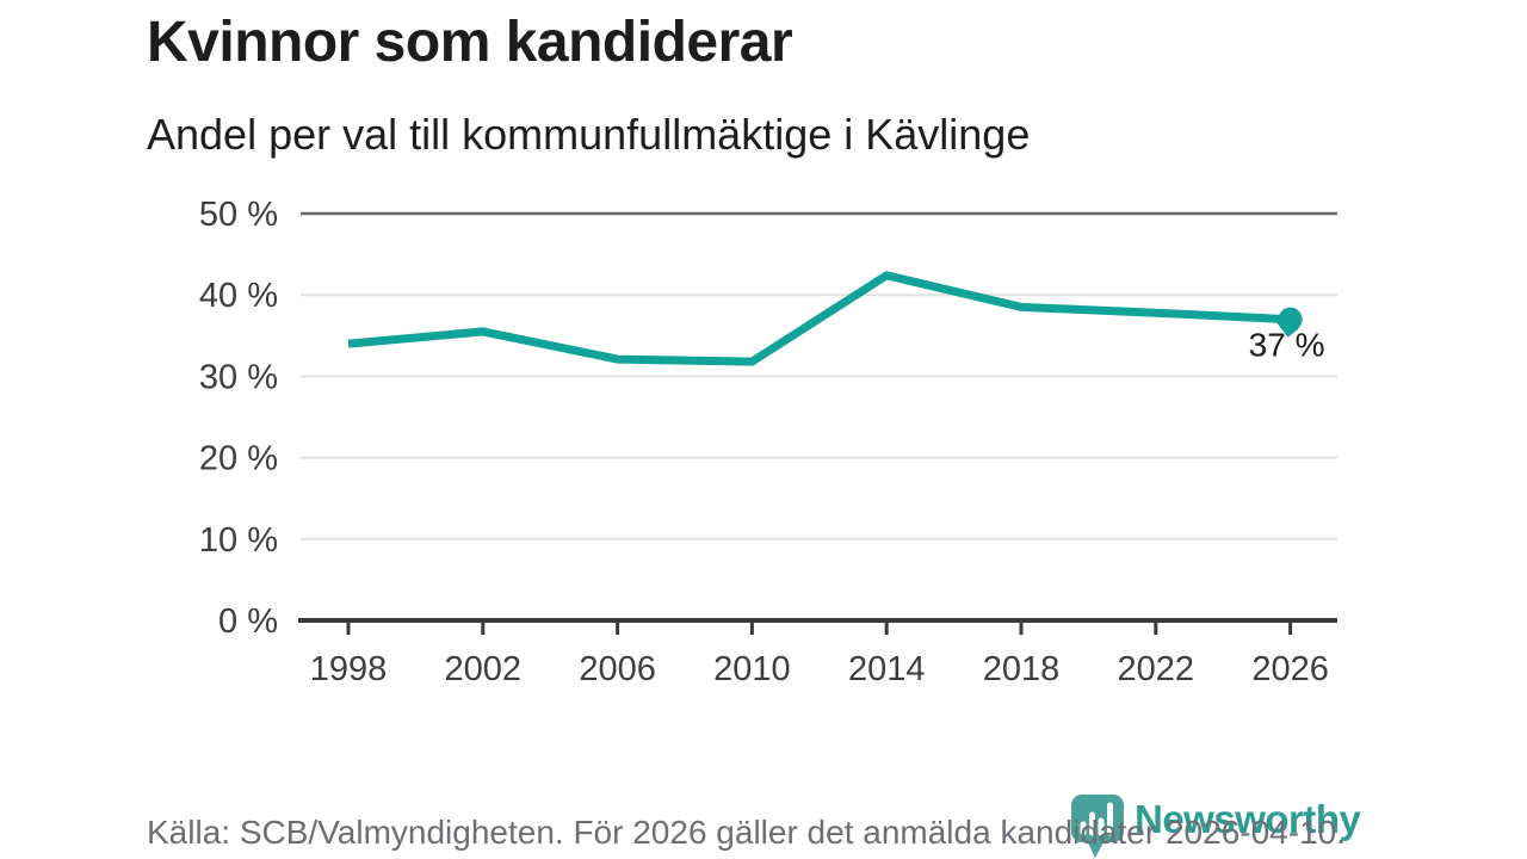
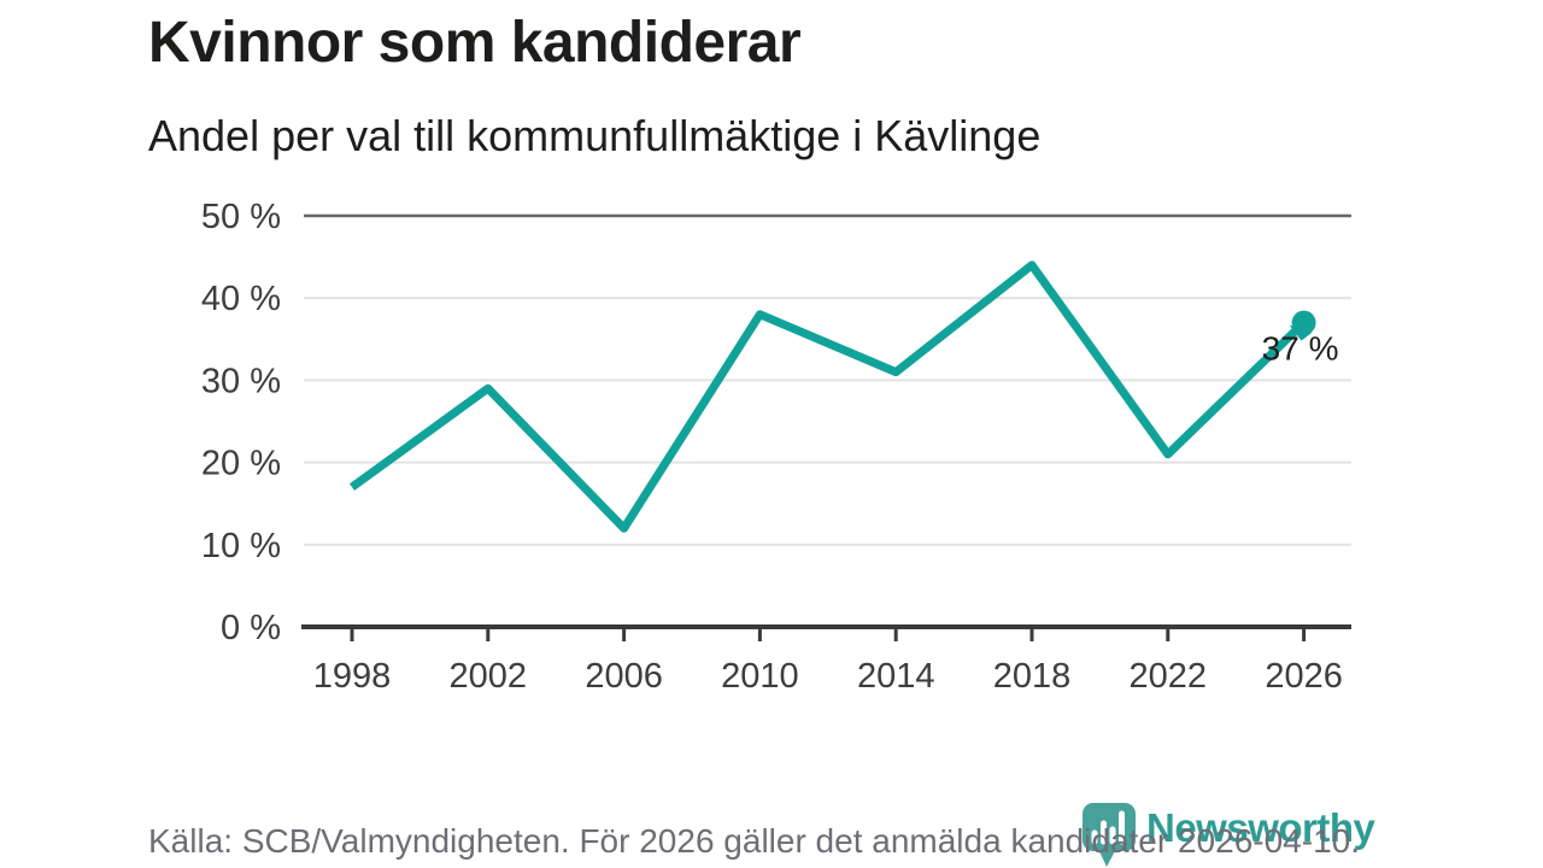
1998: 34% -> 17%
2002: 36% -> 29%
2006: 32% -> 12%
2010: 32% -> 38%
2014: 42% -> 31%
2018: 38% -> 44%
2022: 38% -> 21%
